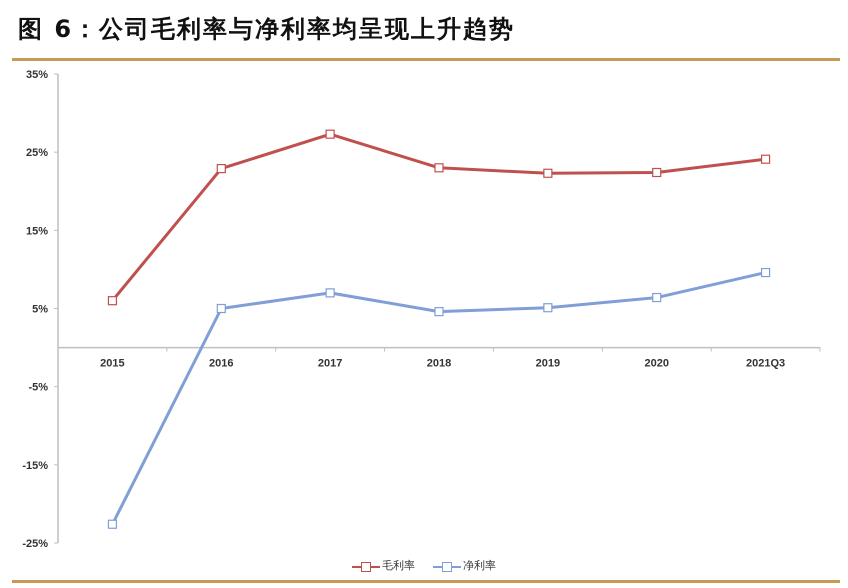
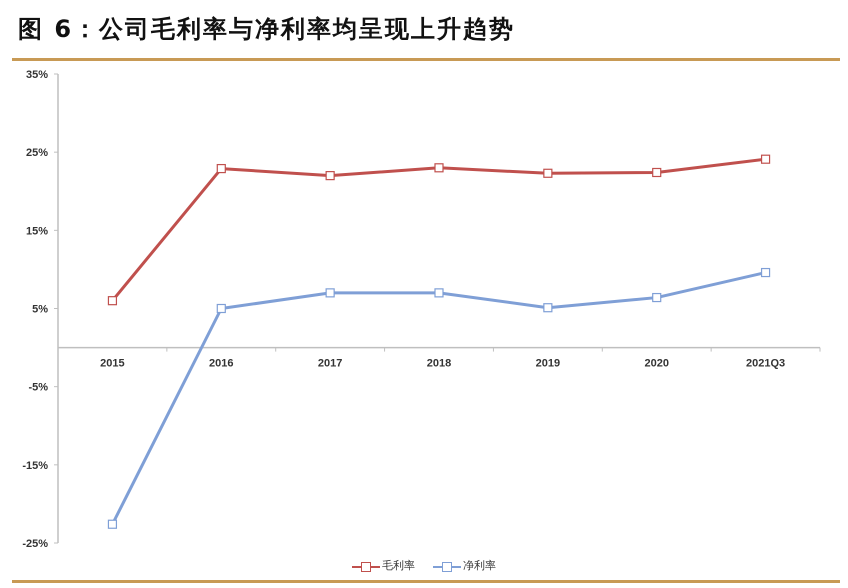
毛利率/2017: 27% -> 22%
净利率/2018: 5% -> 7%
